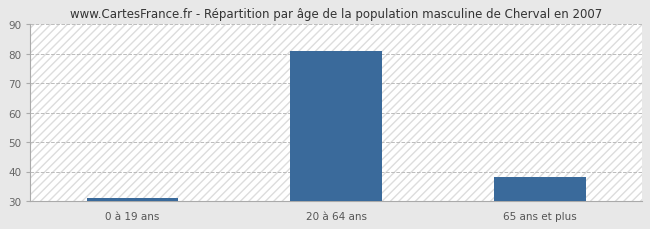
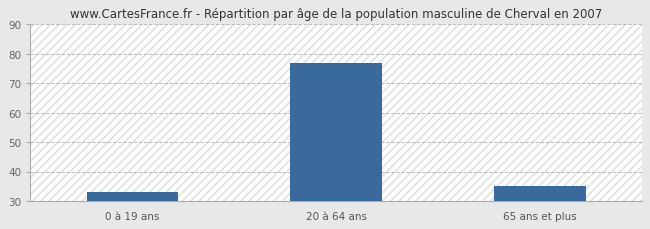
0 à 19 ans: 31 -> 33
20 à 64 ans: 81 -> 77
65 ans et plus: 38 -> 35
